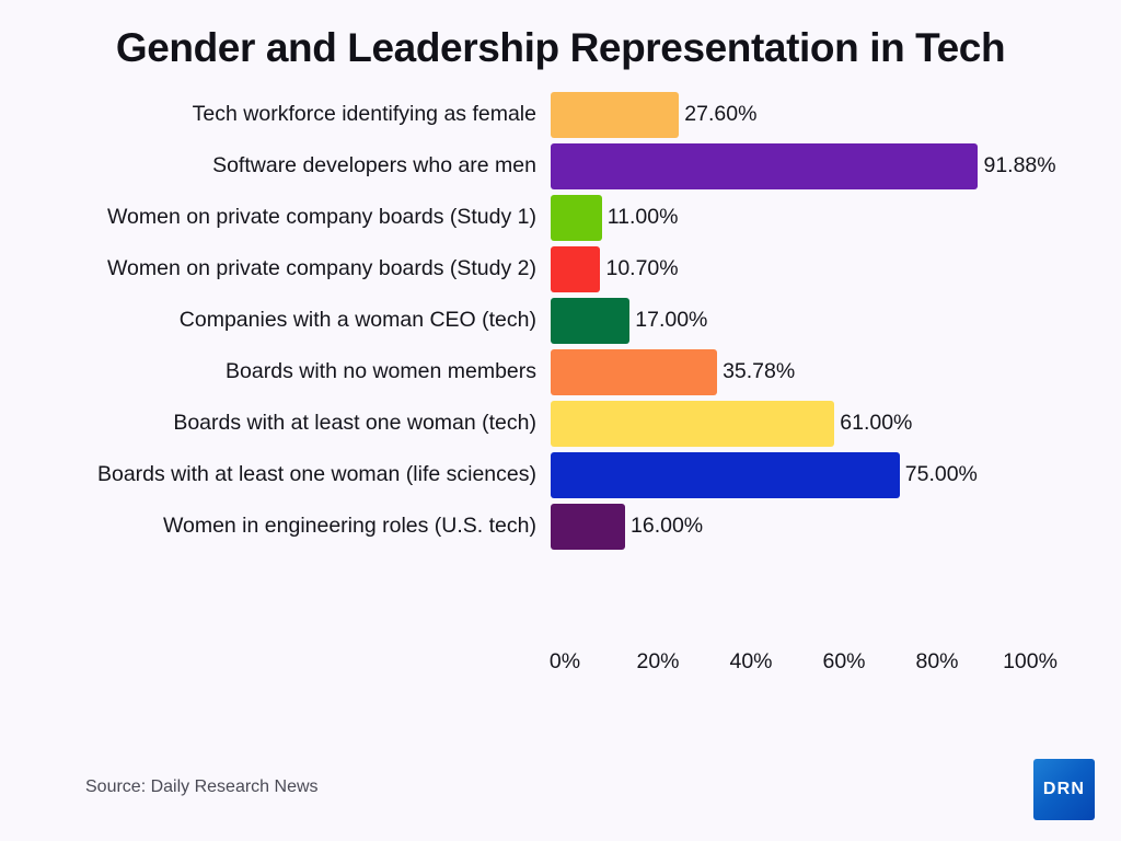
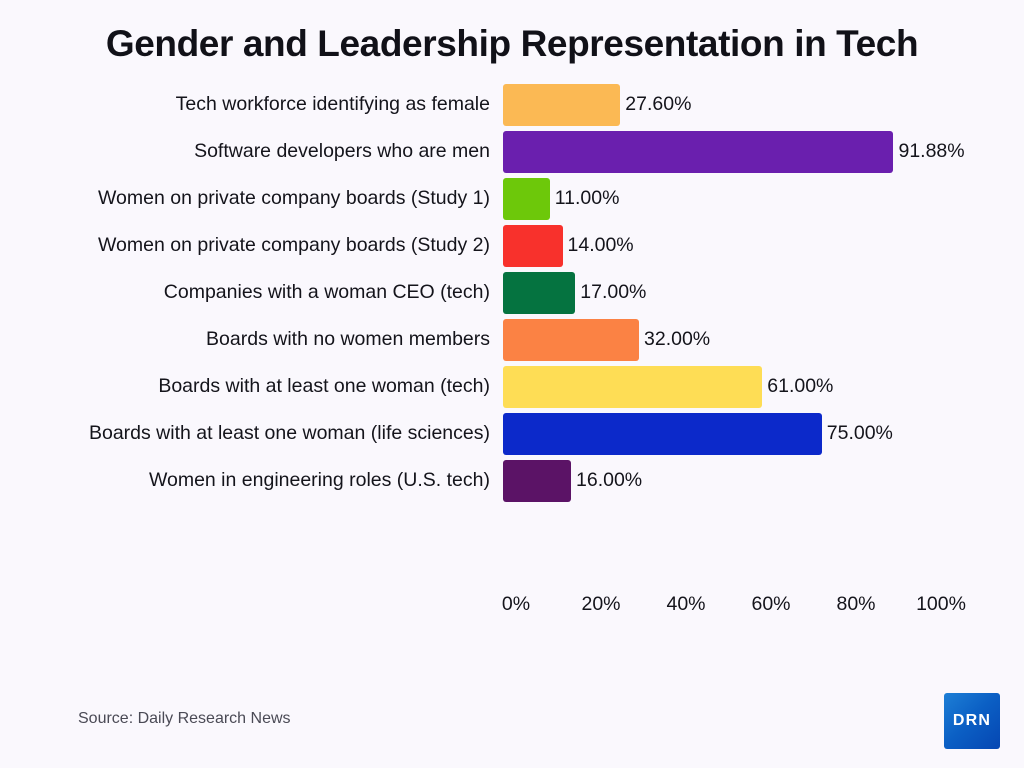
Women on private company boards (Study 2): 10.70% -> 14.00%
Boards with no women members: 35.78% -> 32.00%
